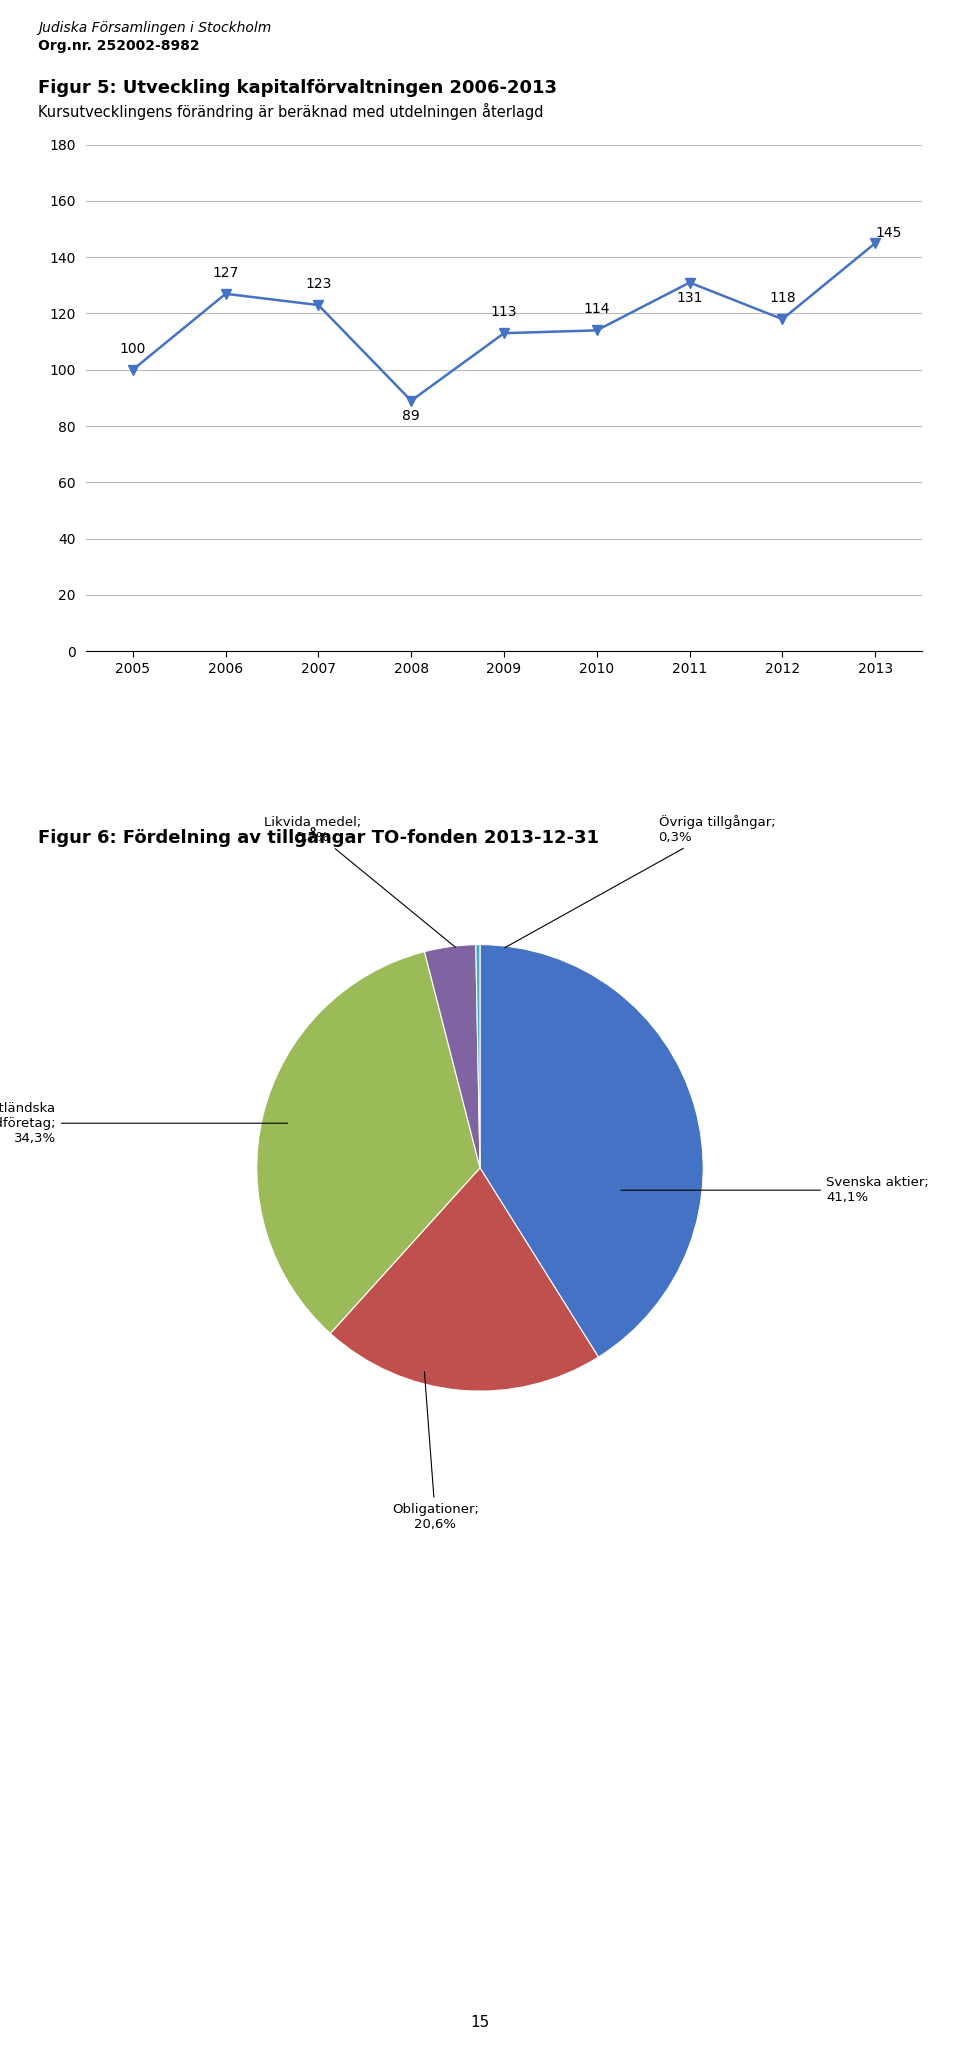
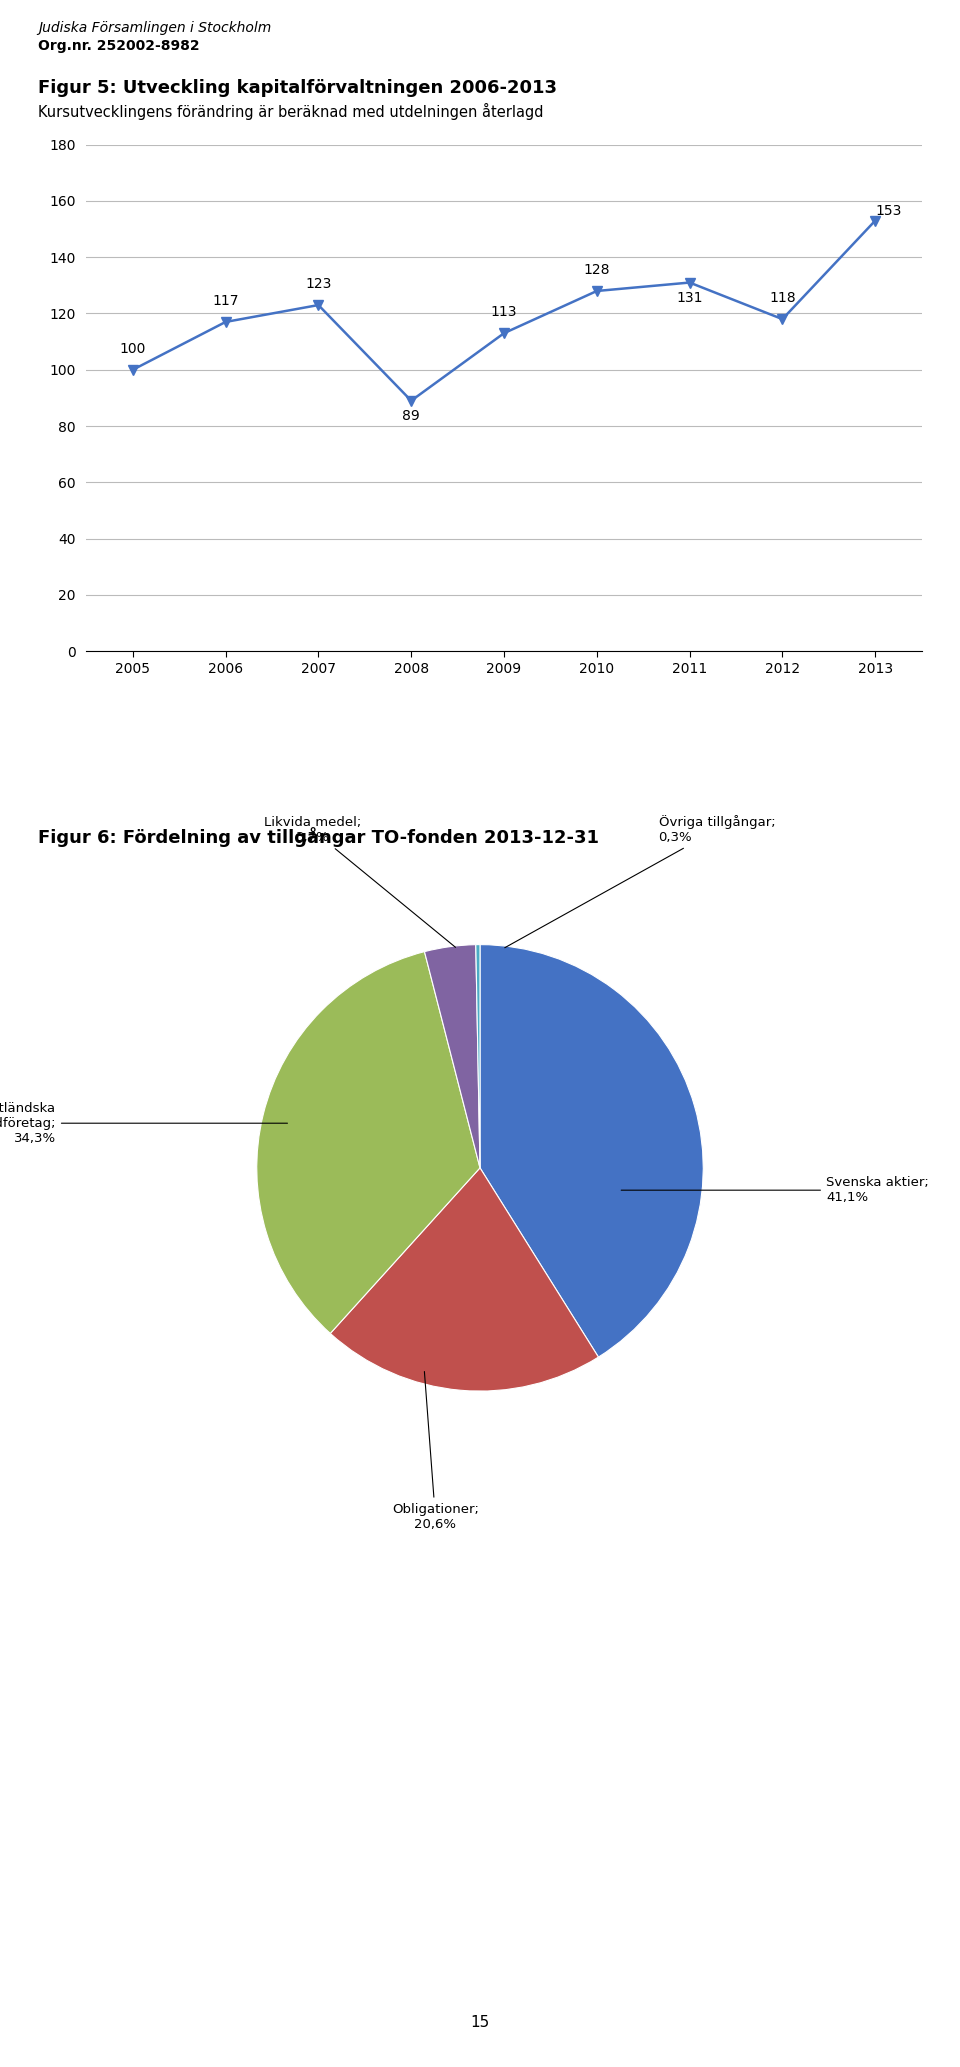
2006: 127 -> 117
2010: 114 -> 128
2013: 145 -> 153
